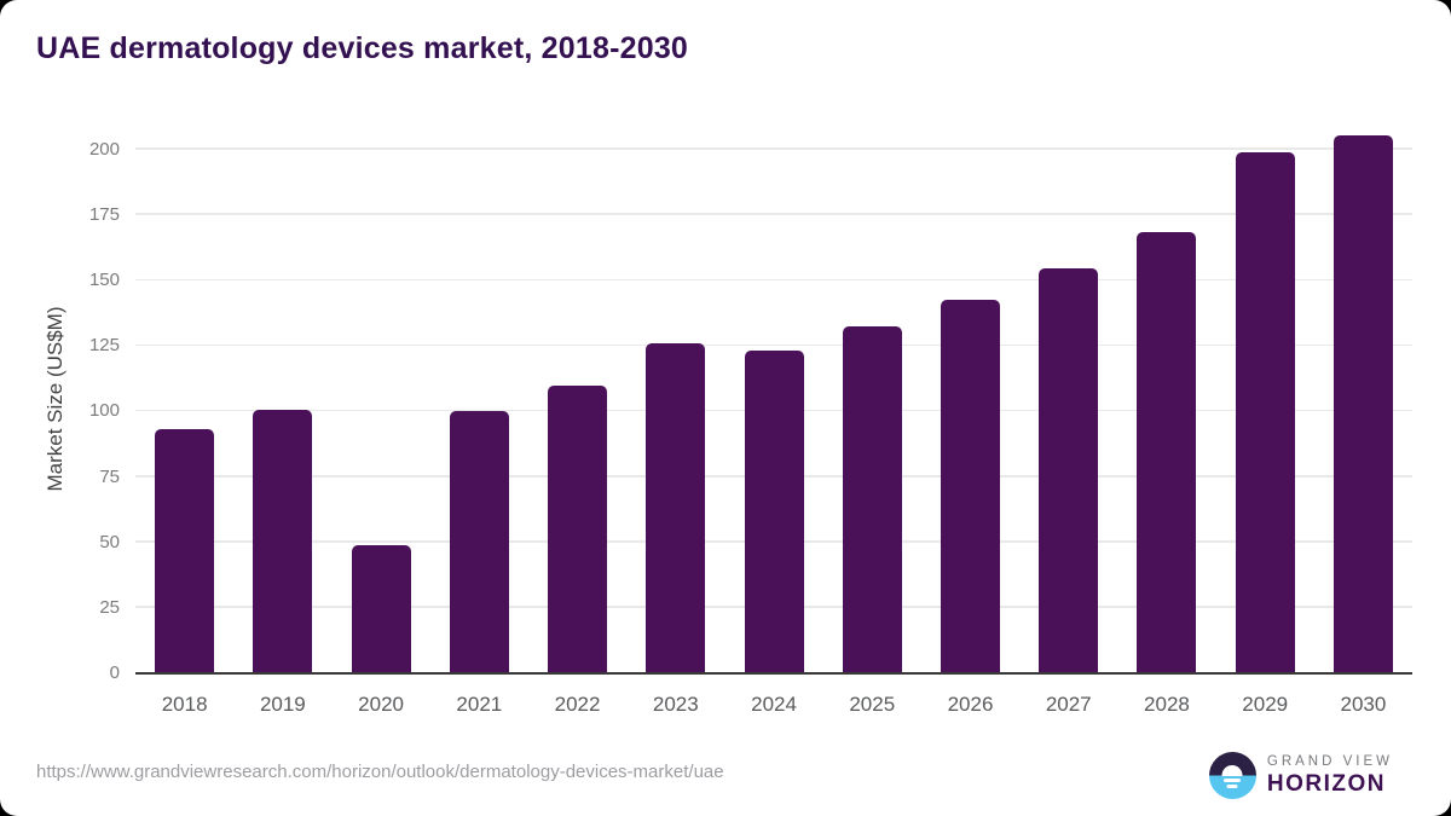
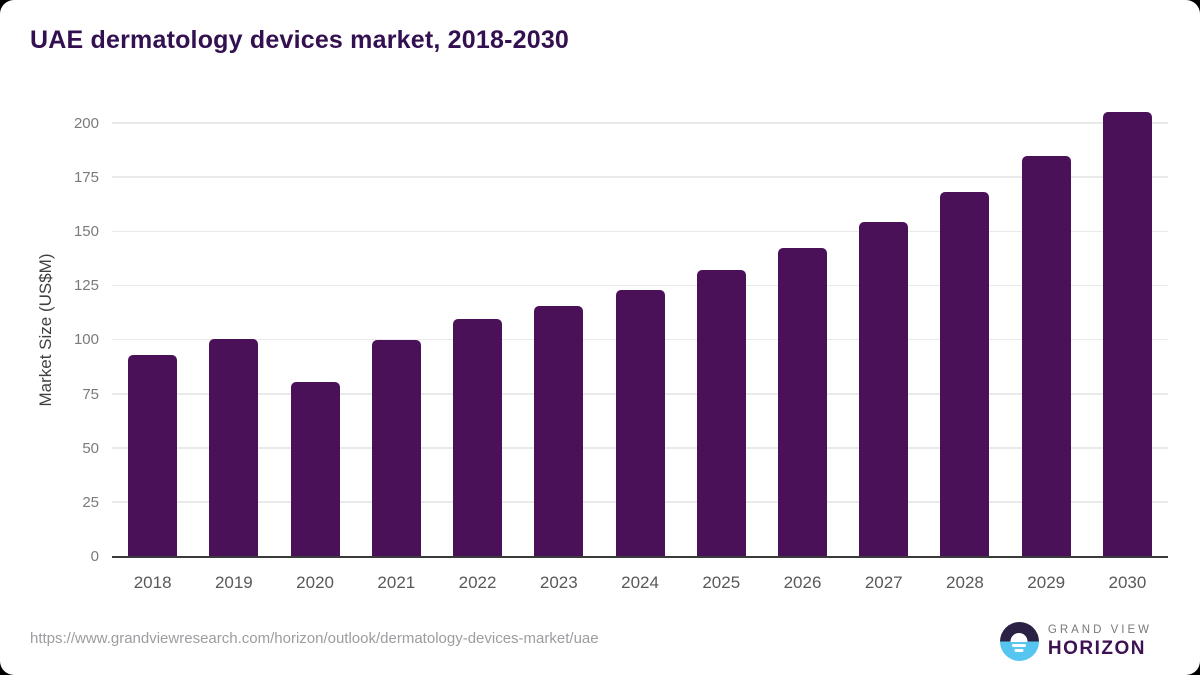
2020: 49 -> 81
2023: 126 -> 116
2029: 199 -> 185
